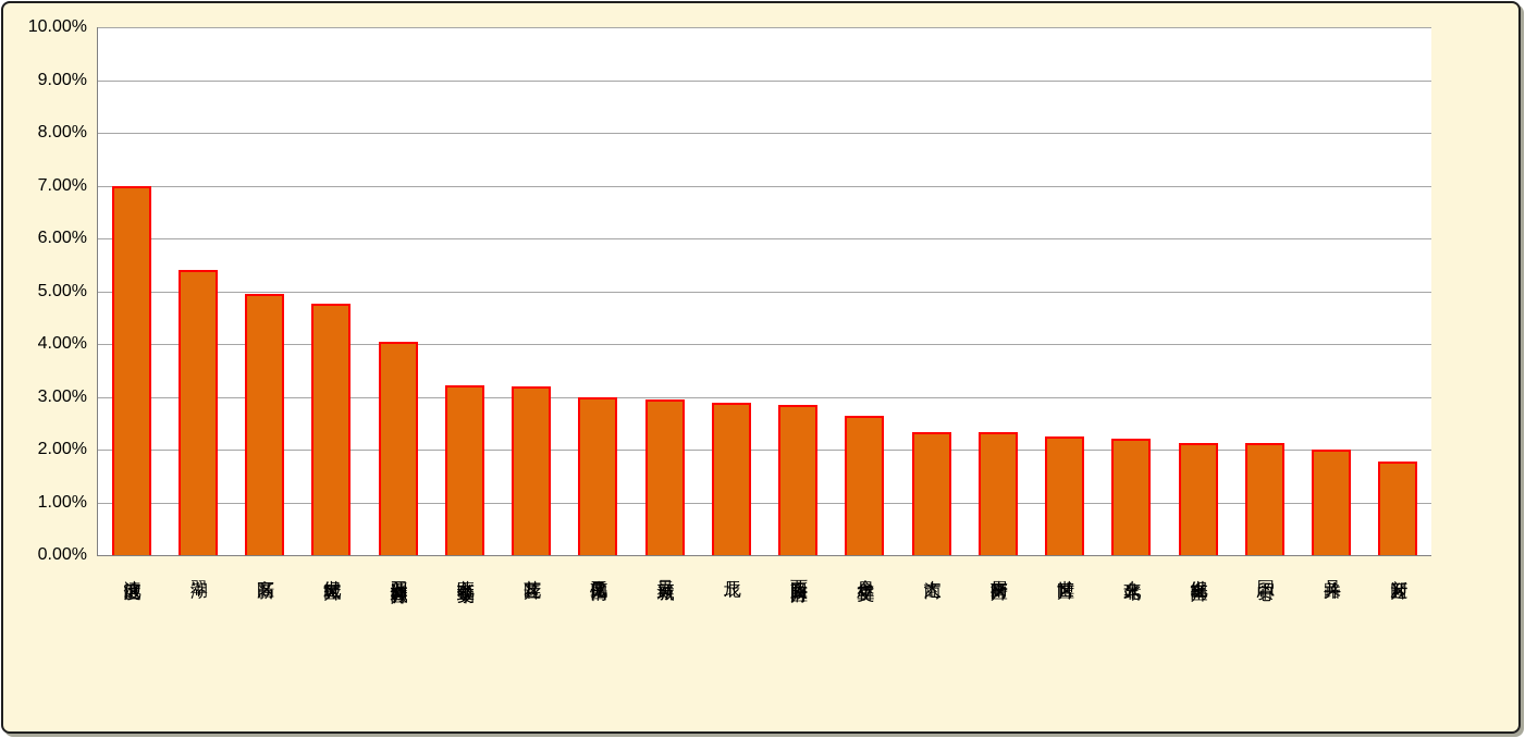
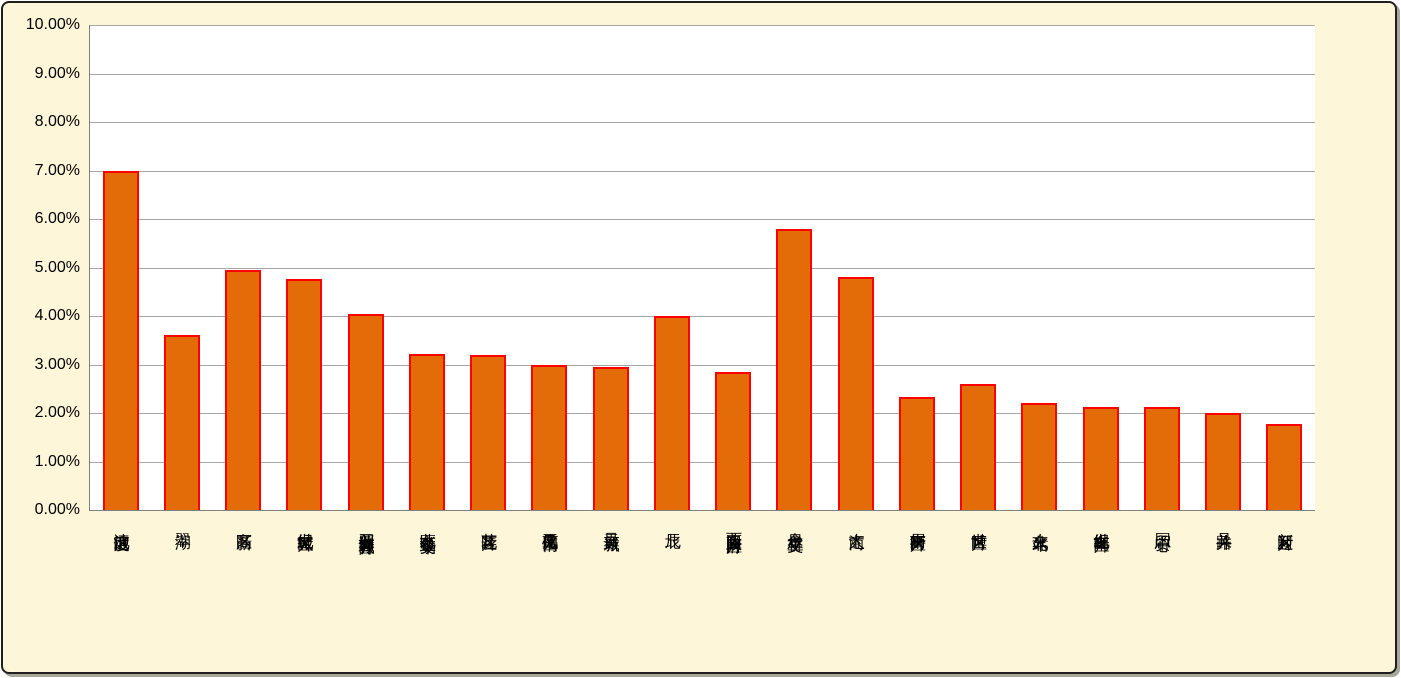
翠湖: 5.4% -> 3.6%
北辰: 2.9% -> 4.0%
金星立交桥: 2.6% -> 5.8%
大商汇: 2.3% -> 4.8%
世博片区: 2.2% -> 2.6%
